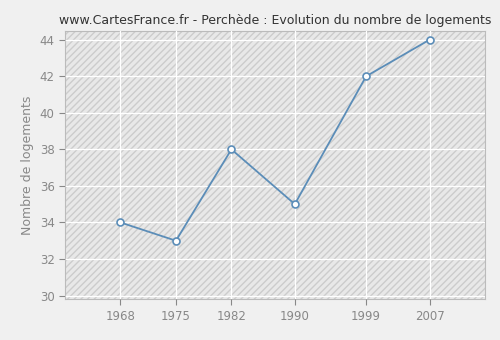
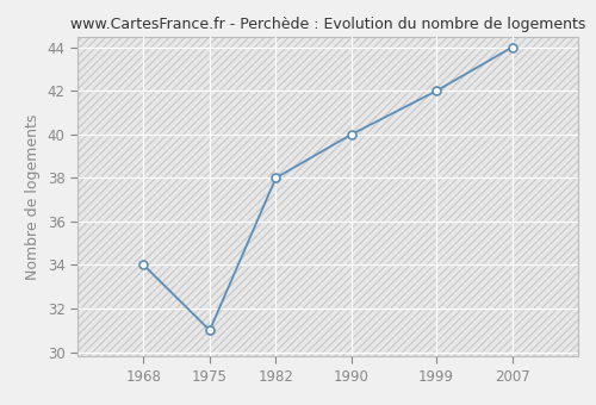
1975: 33 -> 31
1990: 35 -> 40
